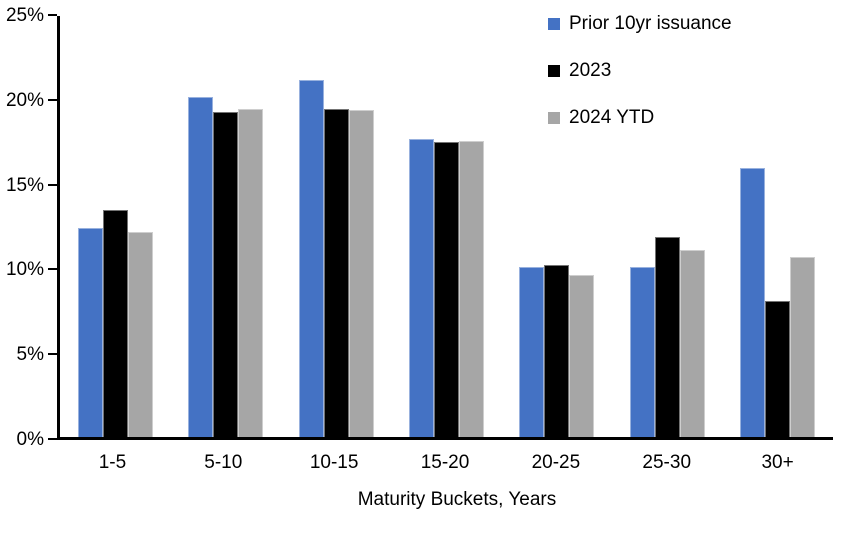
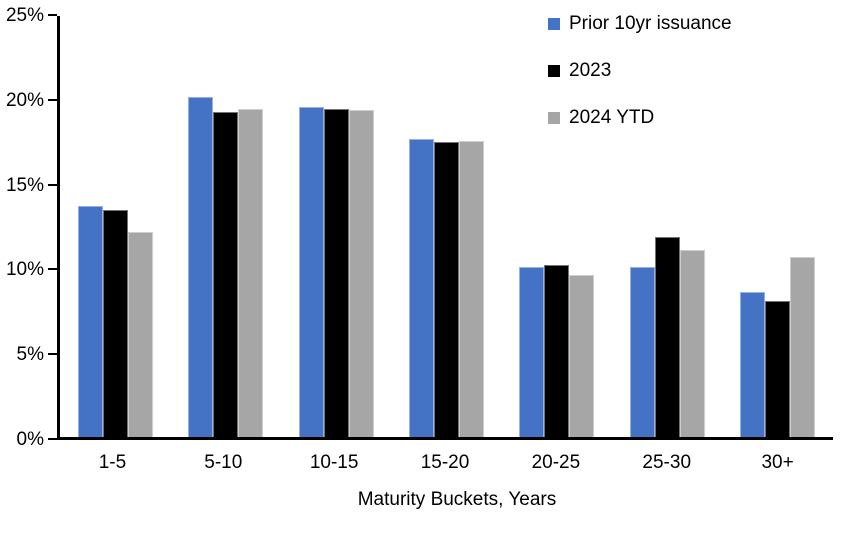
Prior 10yr issuance/1-5: 12.4% -> 13.7%
Prior 10yr issuance/10-15: 21.2% -> 19.6%
Prior 10yr issuance/30+: 16.0% -> 8.6%
